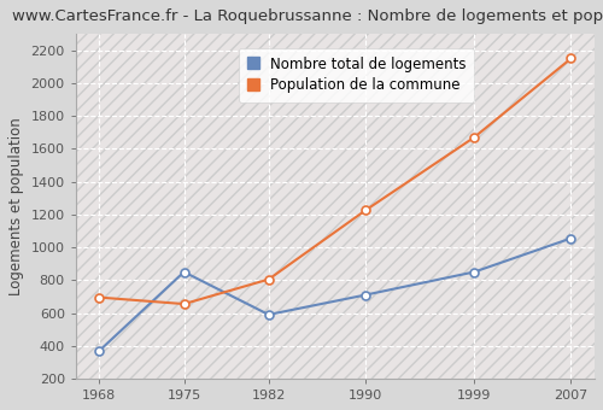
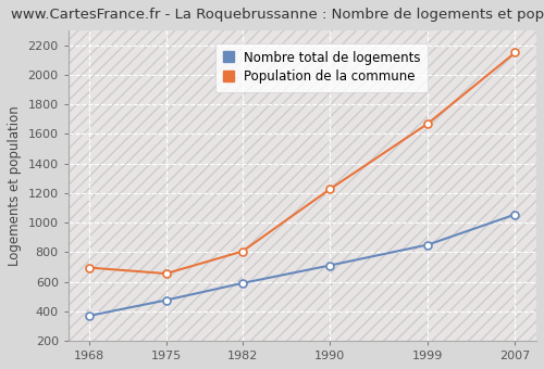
Nombre total de logements/1975: 850 -> 480
